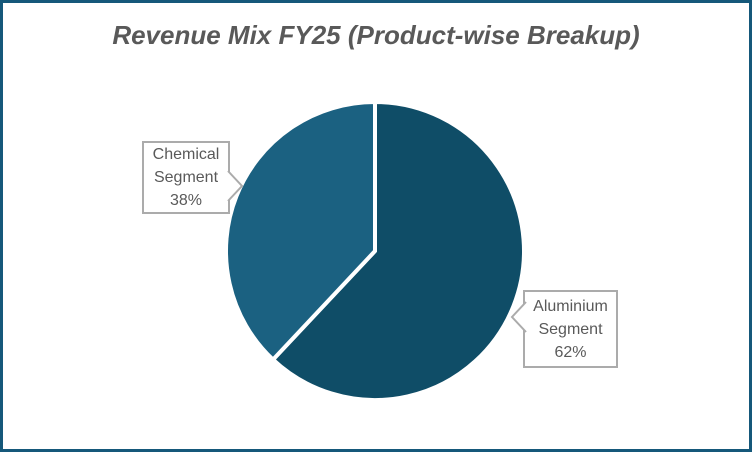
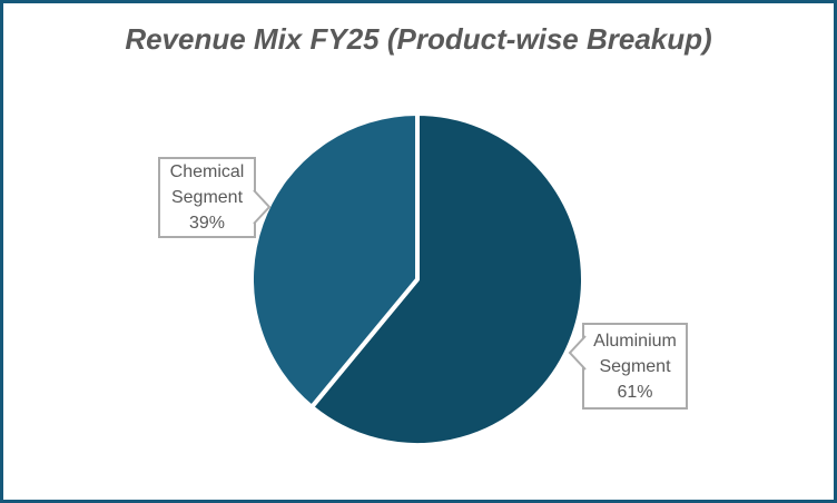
Aluminium Segment: 62% -> 61%
Chemical Segment: 38% -> 39%
